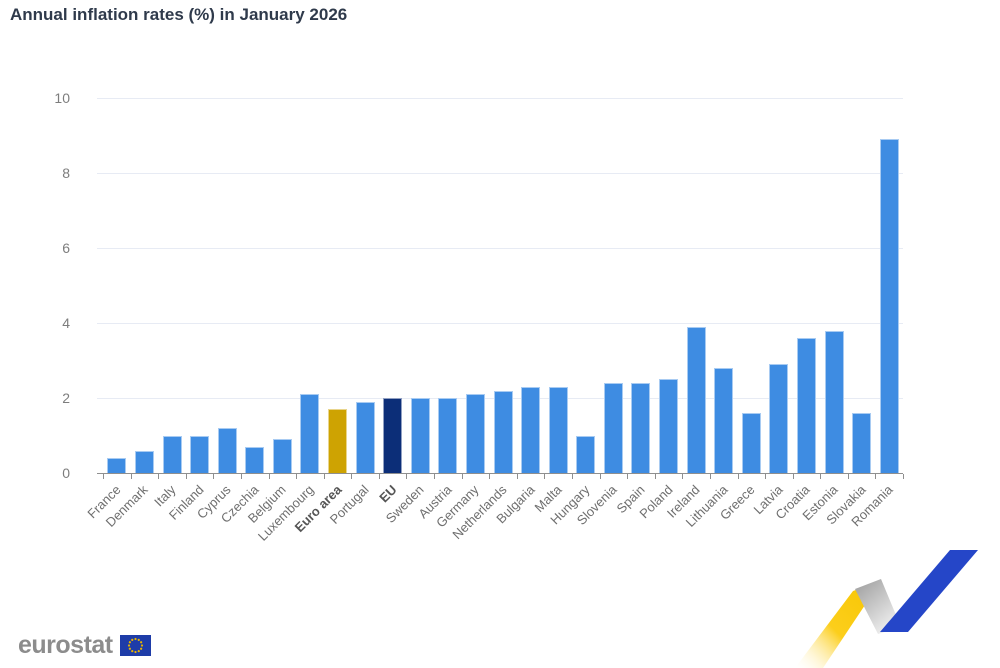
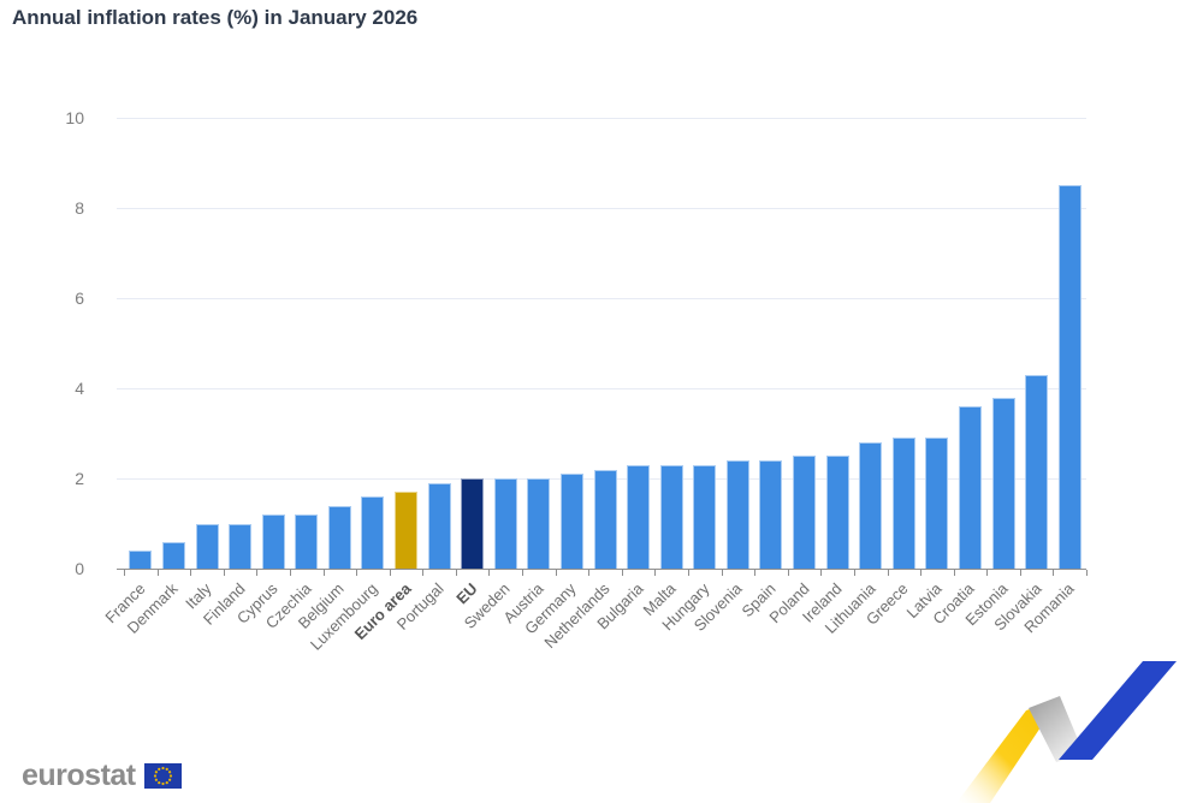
Czechia: 0.7 -> 1.2
Belgium: 0.9 -> 1.4
Luxembourg: 2.1 -> 1.6
Hungary: 1.0 -> 2.3
Ireland: 3.9 -> 2.5
Greece: 1.6 -> 2.9
Slovakia: 1.6 -> 4.3
Romania: 8.9 -> 8.5
